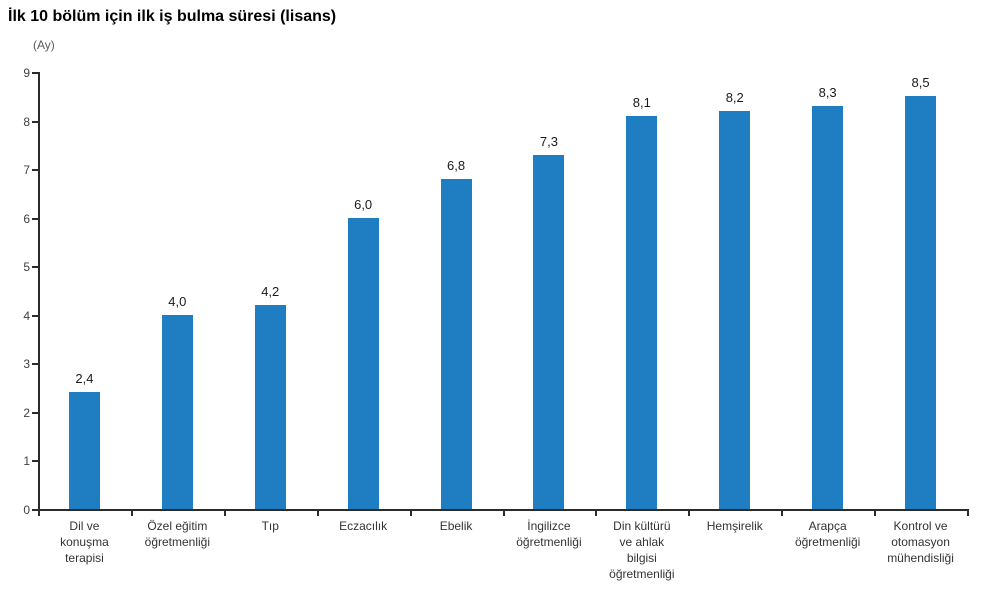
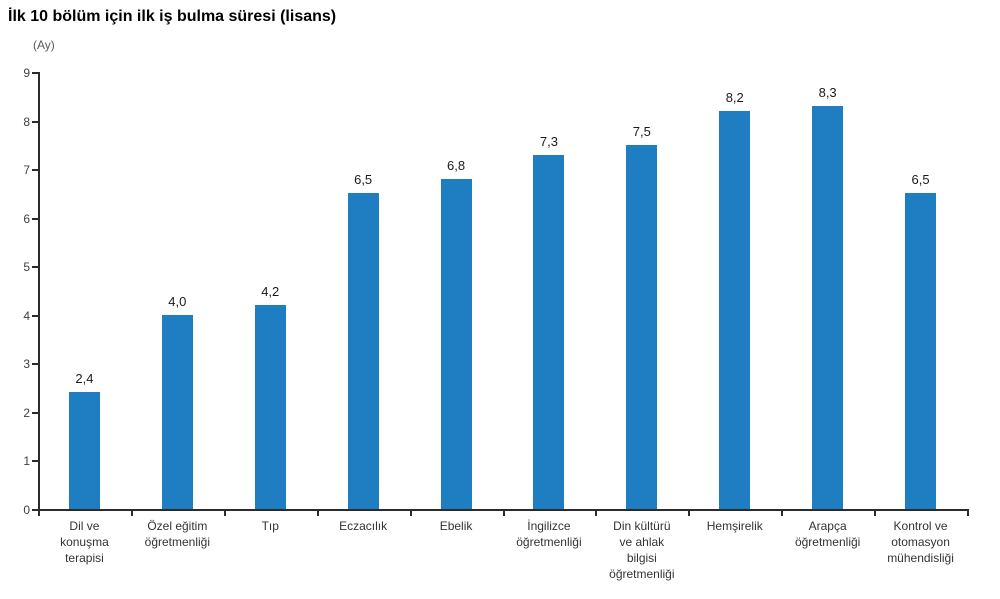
Eczacılık: 6,0 -> 6,5
Din kültürü ve ahlak bilgisi öğretmenliği: 8,1 -> 7,5
Kontrol ve otomasyon mühendisliği: 8,5 -> 6,5
